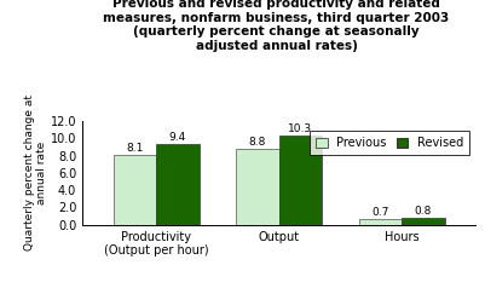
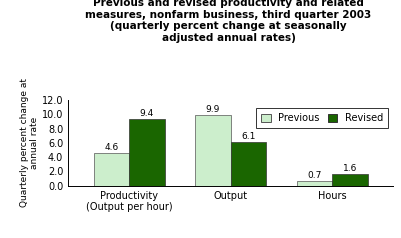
Previous/Productivity (Output per hour): 8.1 -> 4.6
Previous/Output: 8.8 -> 9.9
Revised/Output: 10.3 -> 6.1
Revised/Hours: 0.8 -> 1.6
